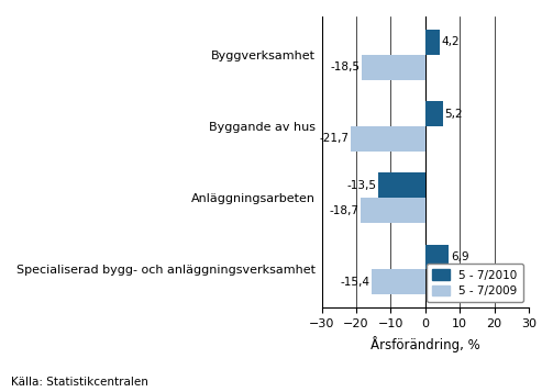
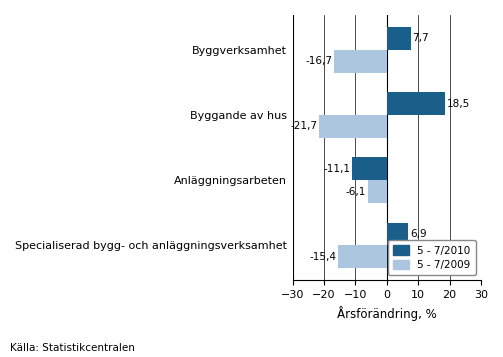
5 - 7/2010/Byggverksamhet: 4,2 -> 7,7
5 - 7/2009/Byggverksamhet: -18,5 -> -16,7
5 - 7/2010/Byggande av hus: 5,2 -> 18,5
5 - 7/2010/Anläggningsarbeten: -13,5 -> -11,1
5 - 7/2009/Anläggningsarbeten: -18,7 -> -6,1
